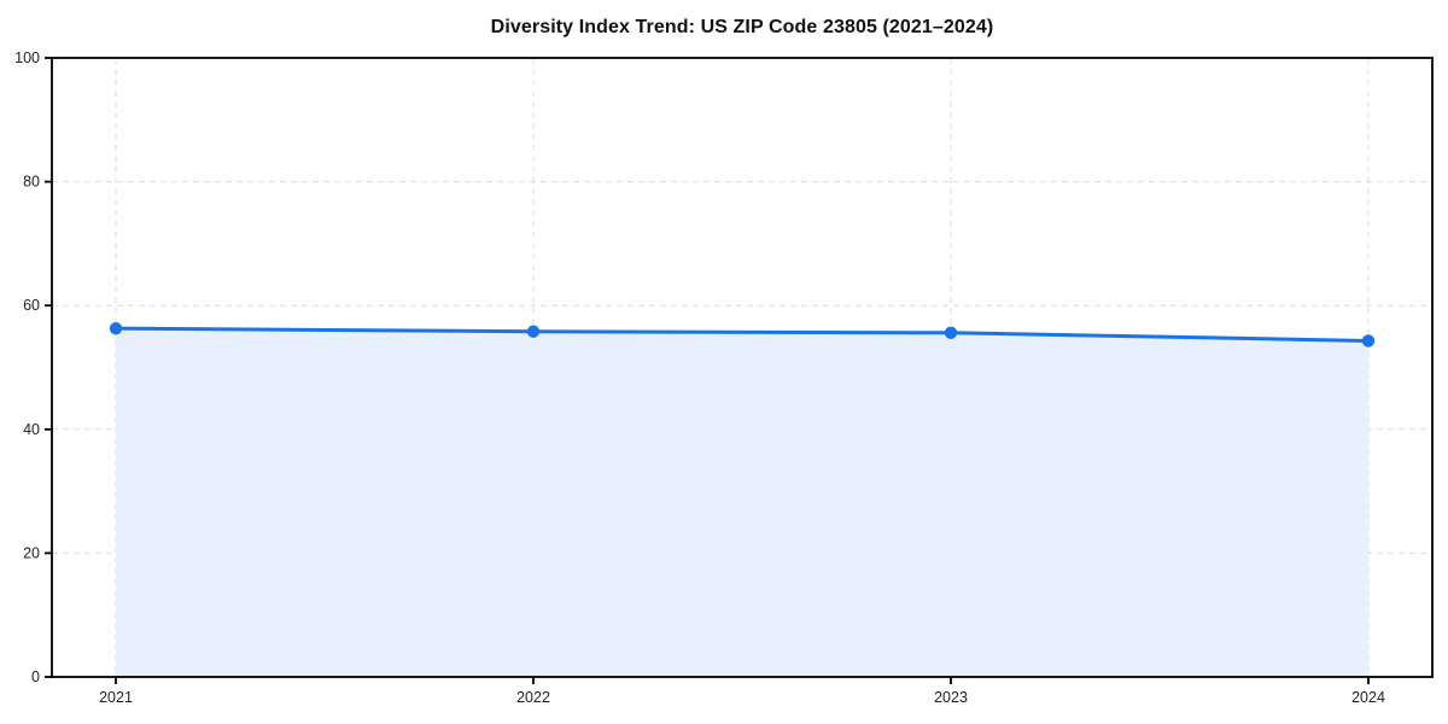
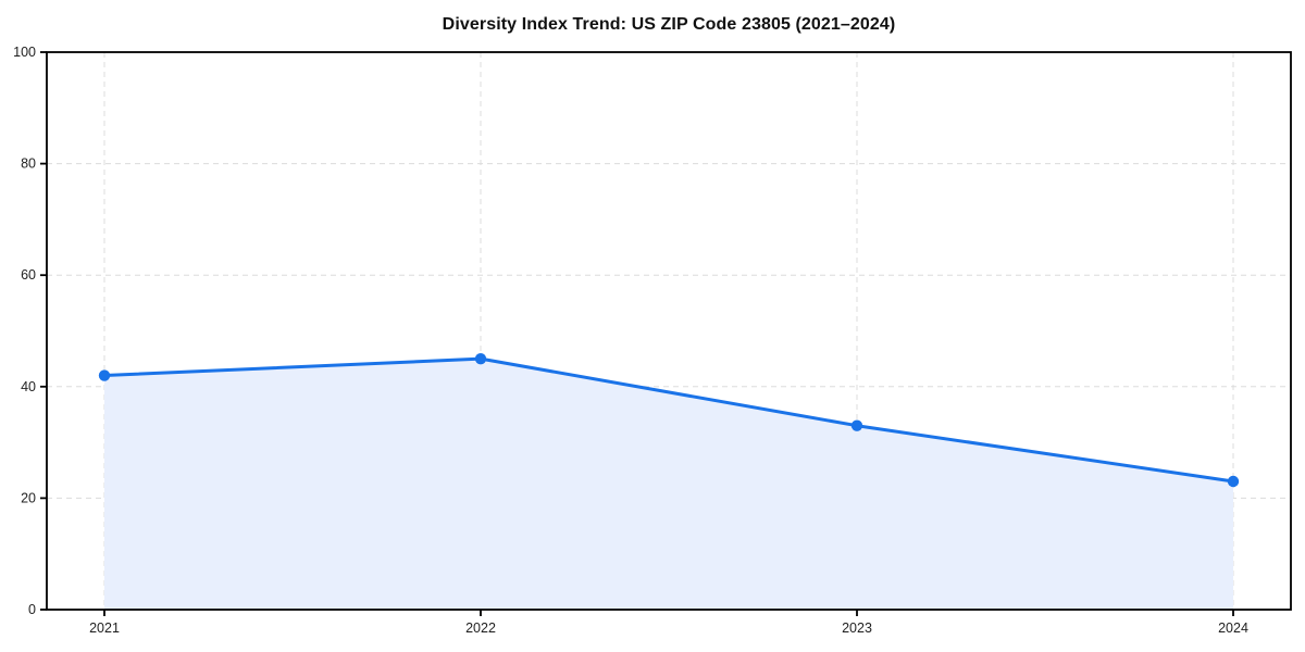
2021: 56 -> 42
2022: 56 -> 45
2023: 56 -> 33
2024: 54 -> 23
